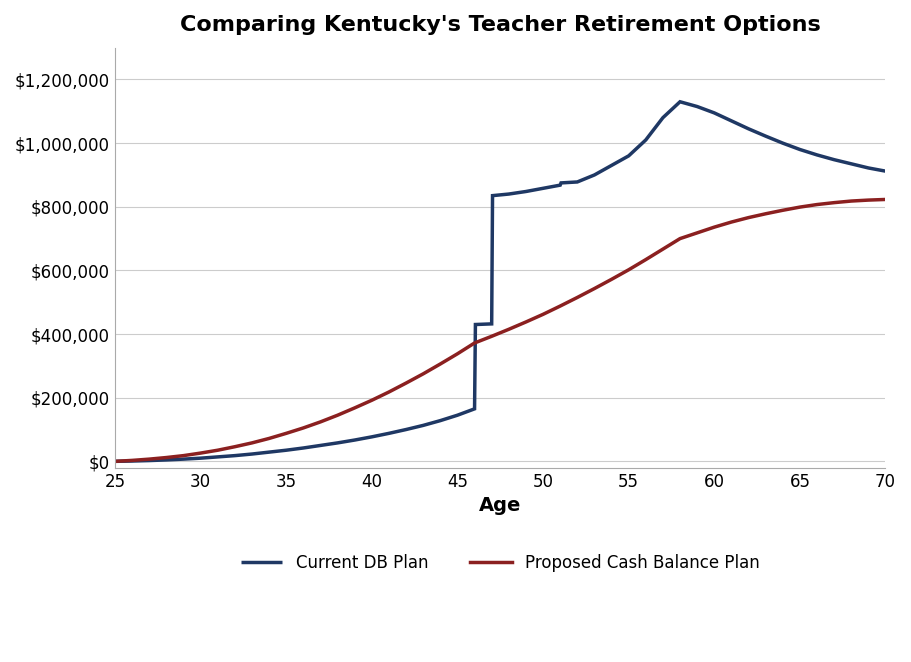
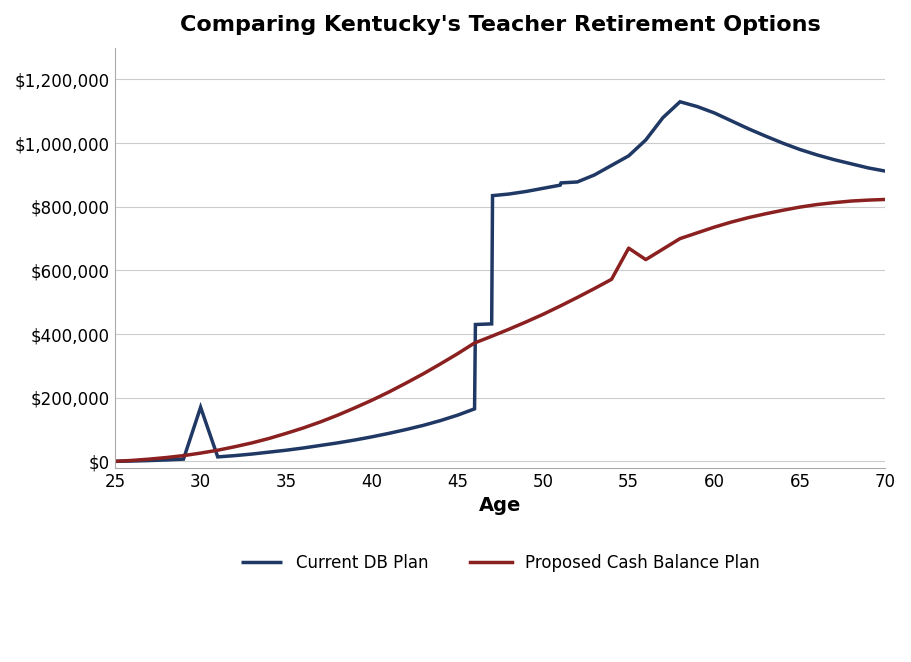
Current DB Plan/30: $10,000 -> $170,000
Proposed Cash Balance Plan/55: $602,000 -> $670,000
